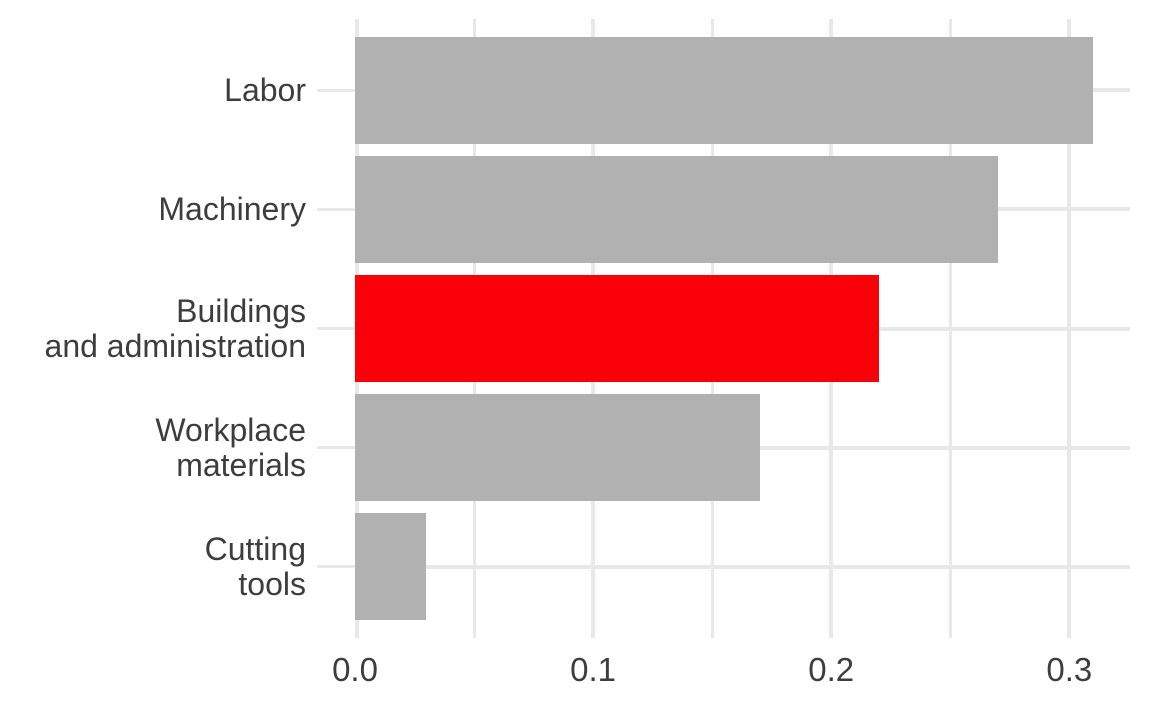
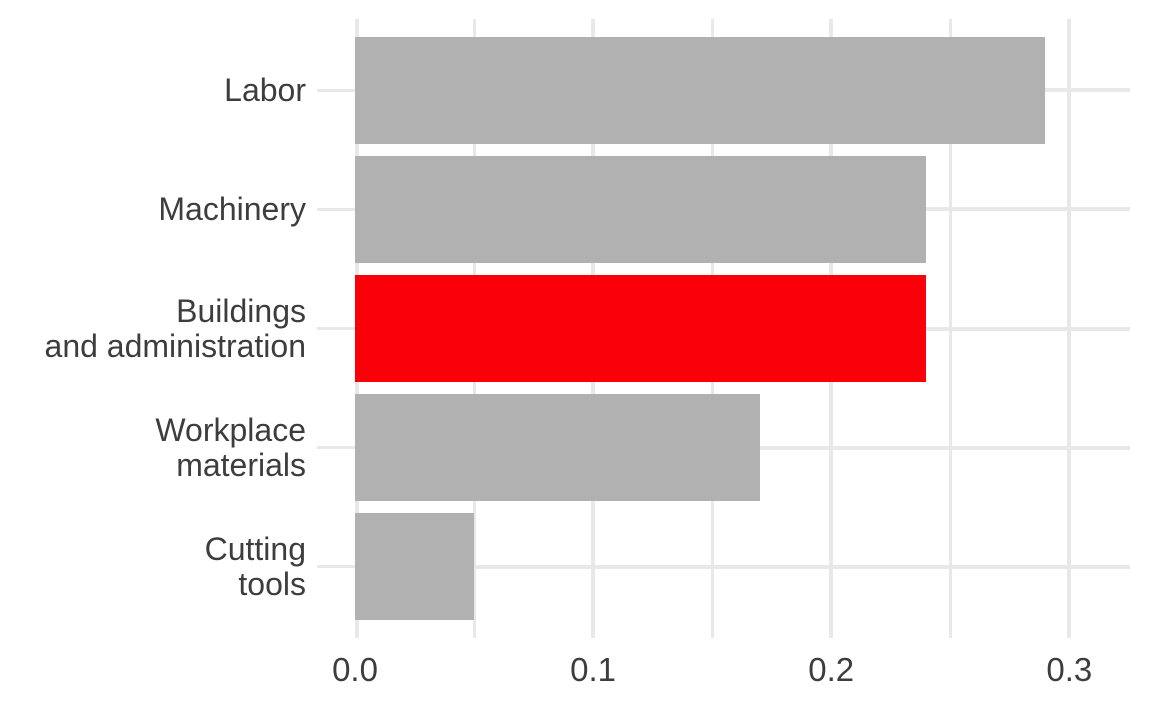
Labor: 0.31 -> 0.29
Machinery: 0.27 -> 0.24
Buildings and administration: 0.22 -> 0.24
Cutting tools: 0.03 -> 0.05
